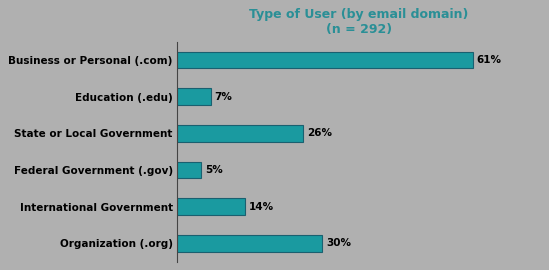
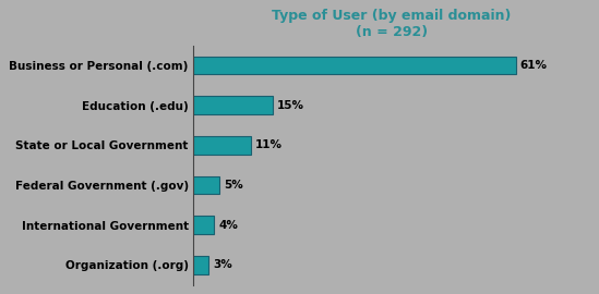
Education (.edu): 7% -> 15%
State or Local Government: 26% -> 11%
International Government: 14% -> 4%
Organization (.org): 30% -> 3%
